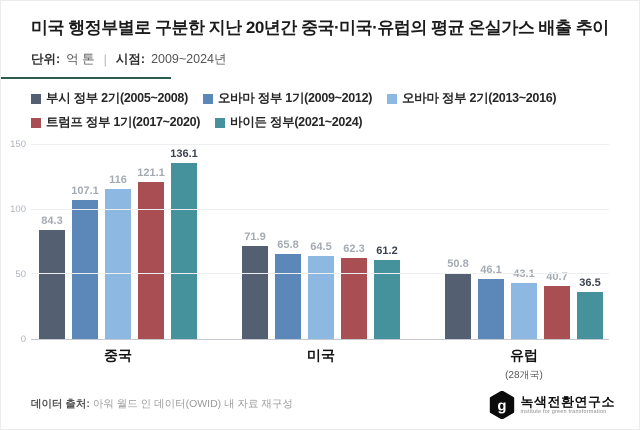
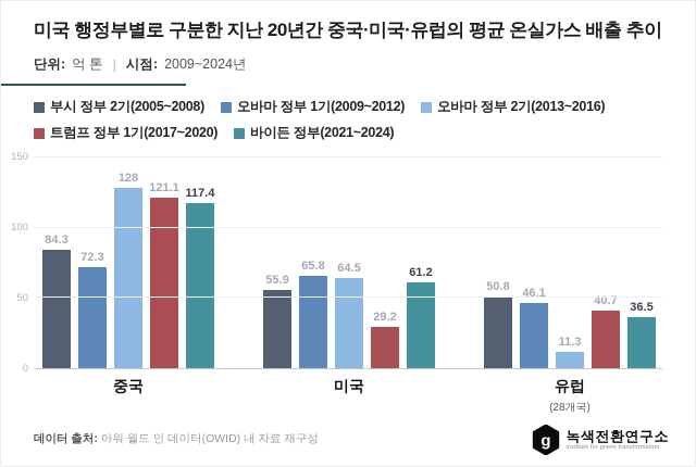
오바마 정부 1기(2009~2012)/중국: 107.1 -> 72.3
오바마 정부 2기(2013~2016)/중국: 116 -> 128
바이든 정부(2021~2024)/중국: 136.1 -> 117.4
부시 정부 2기(2005~2008)/미국: 71.9 -> 55.9
트럼프 정부 1기(2017~2020)/미국: 62.3 -> 29.2
오바마 정부 2기(2013~2016)/유럽: 43.1 -> 11.3
